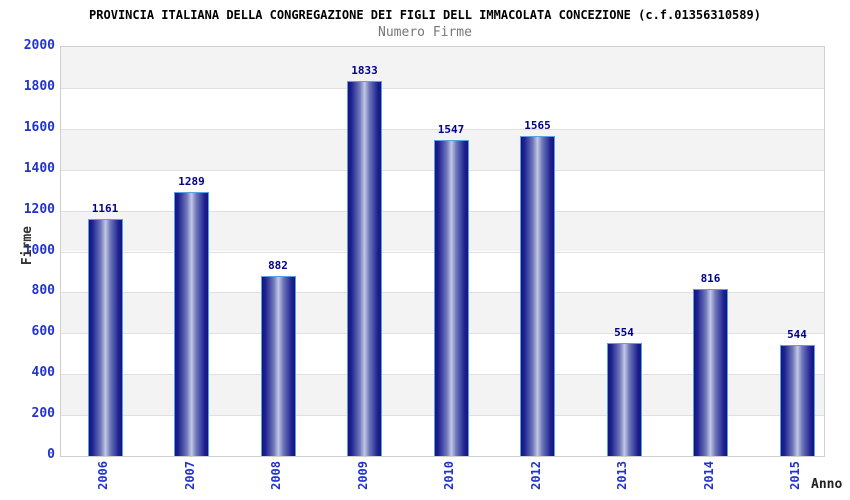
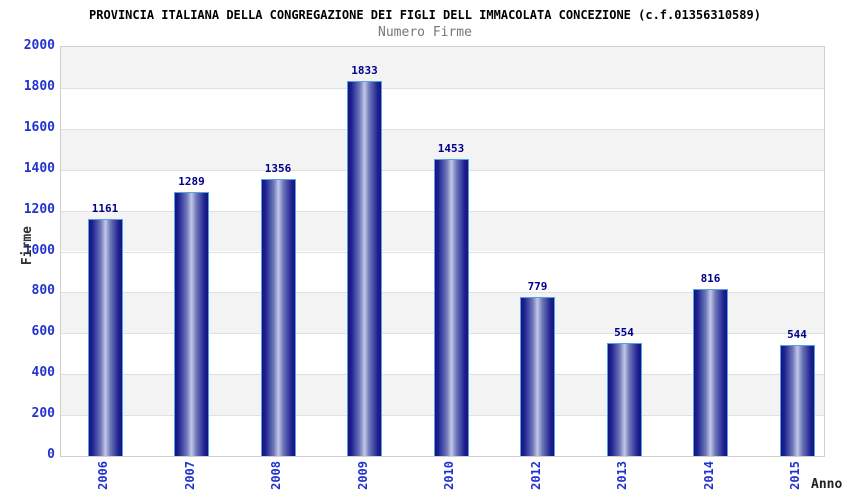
2008: 882 -> 1356
2010: 1547 -> 1453
2012: 1565 -> 779
